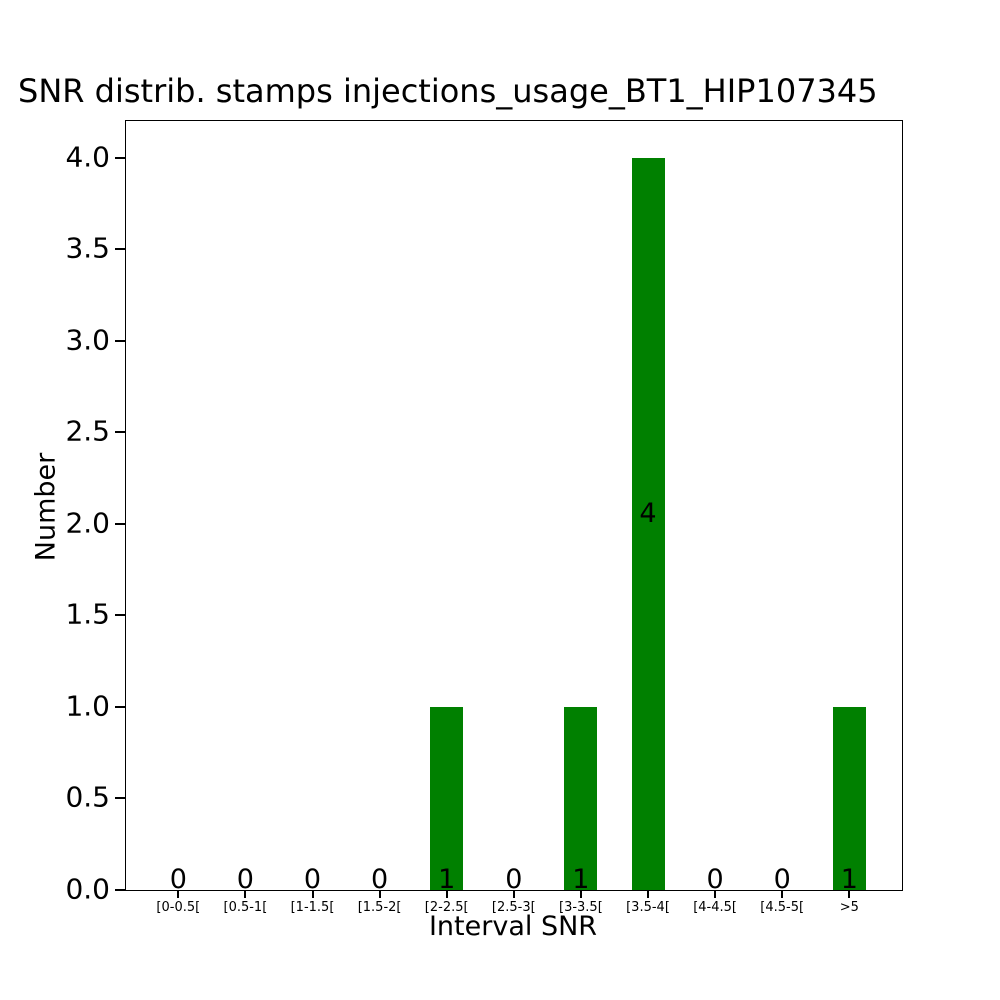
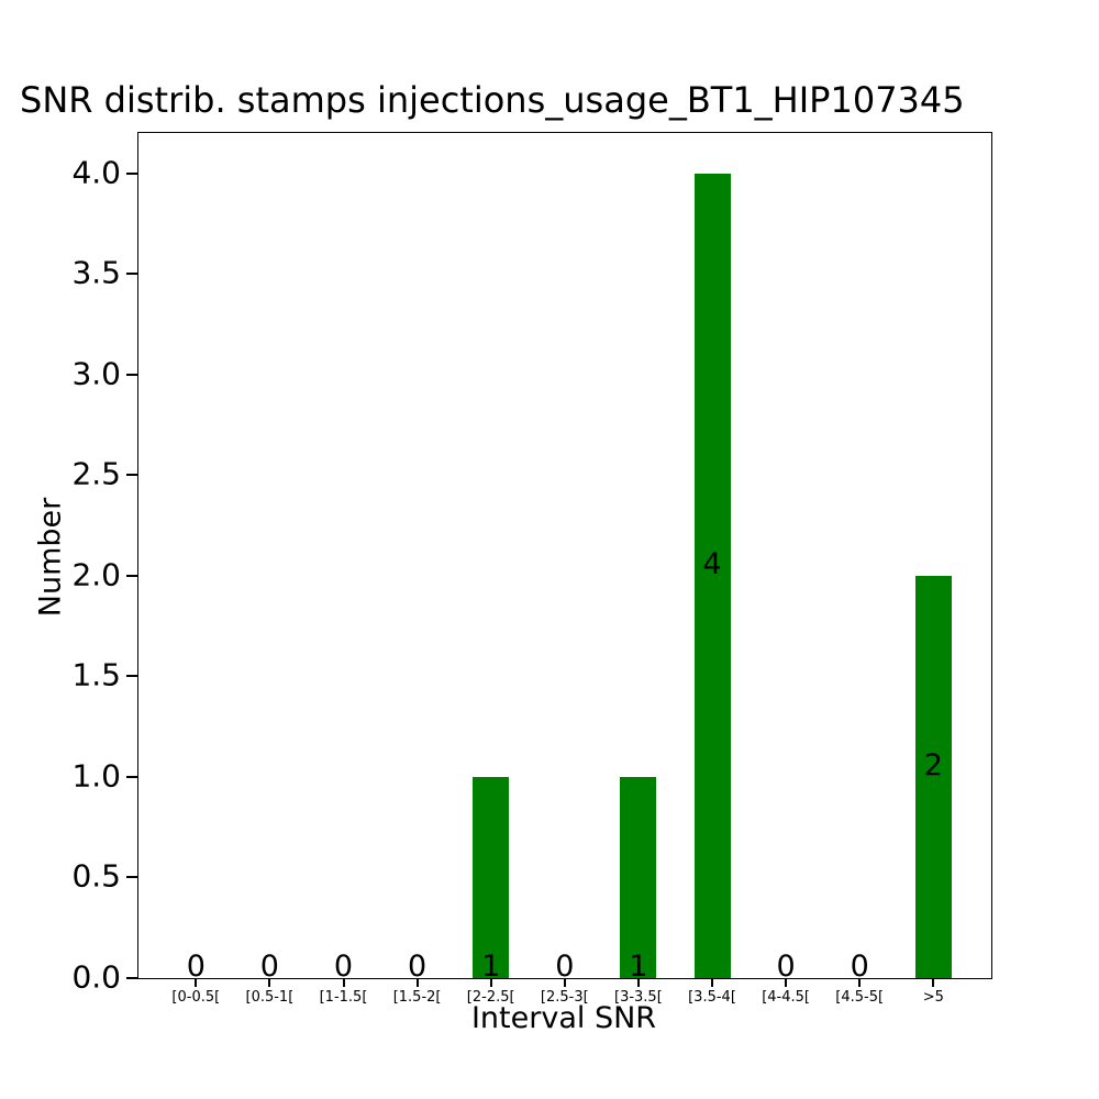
>5: 1 -> 2
